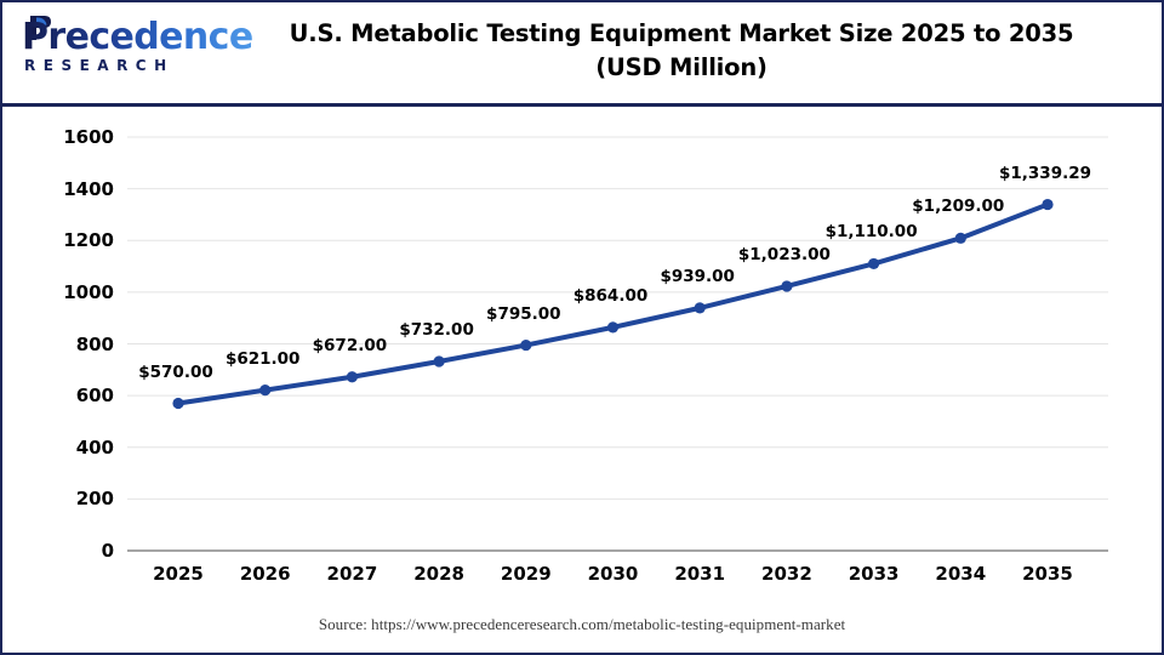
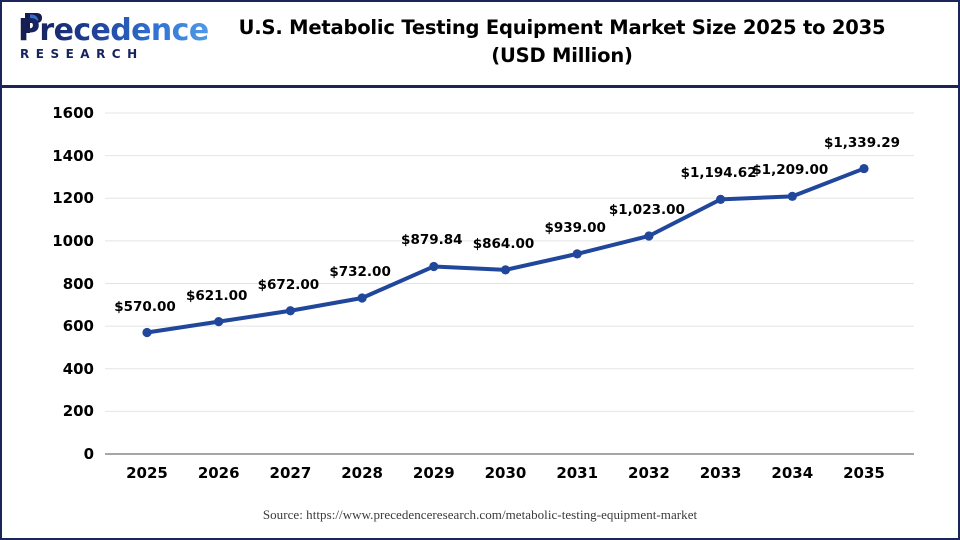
2029: $795.00 -> $879.84
2033: $1,110.00 -> $1,194.62
